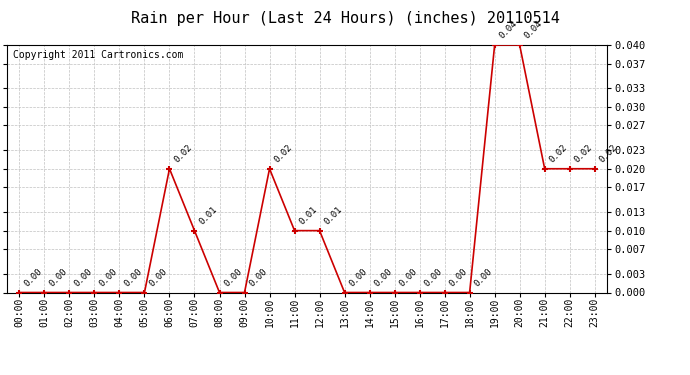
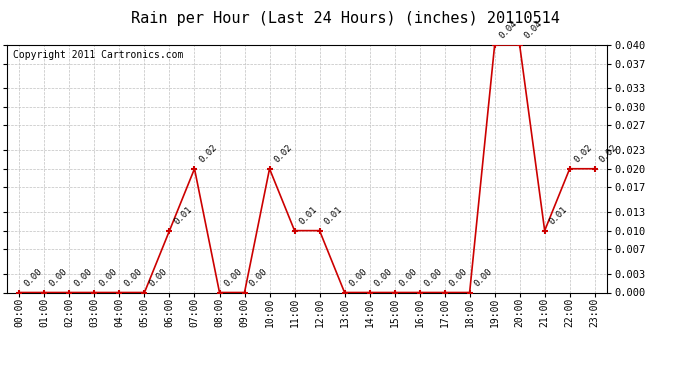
06:00: 0.02 -> 0.01
07:00: 0.01 -> 0.02
21:00: 0.02 -> 0.01
